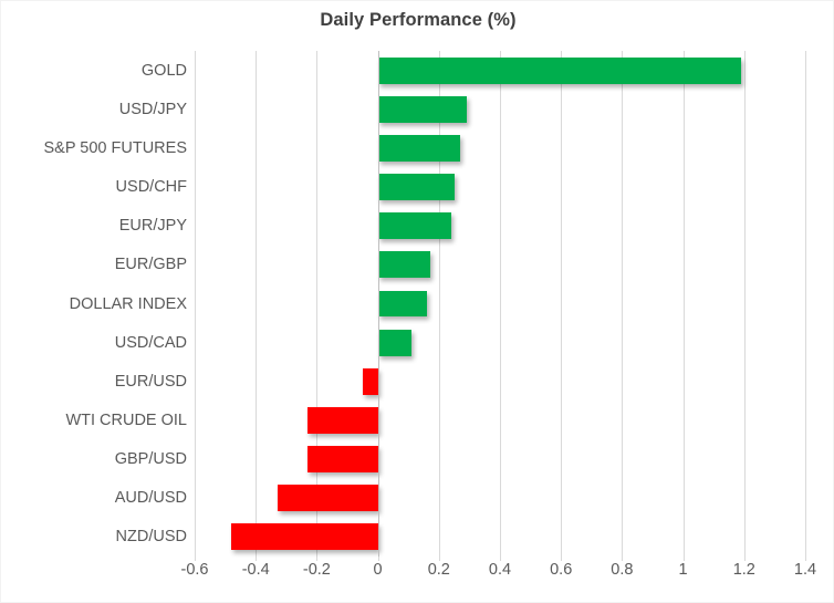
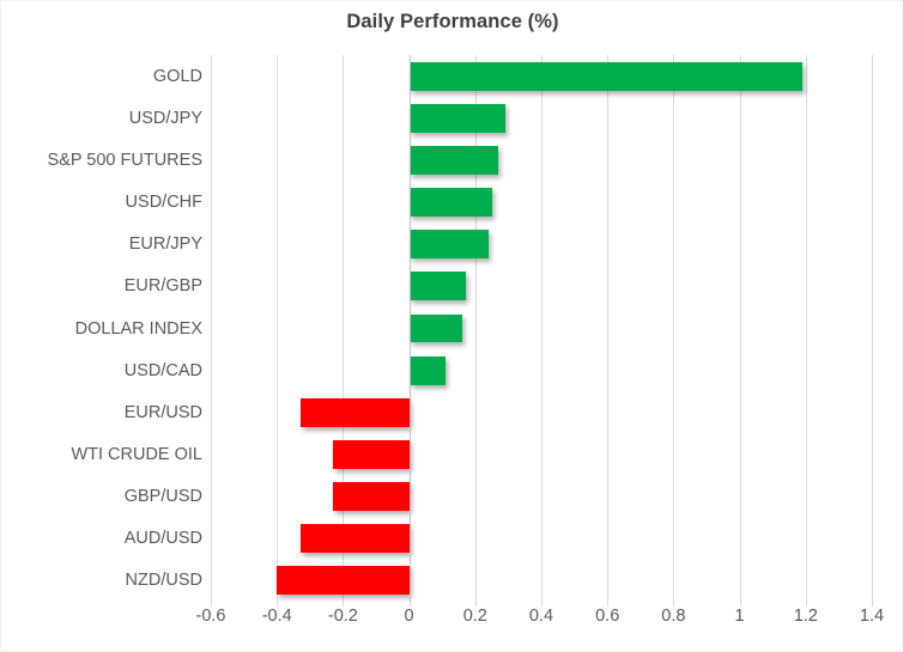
EUR/USD: -0.05 -> -0.33
NZD/USD: -0.48 -> -0.40
